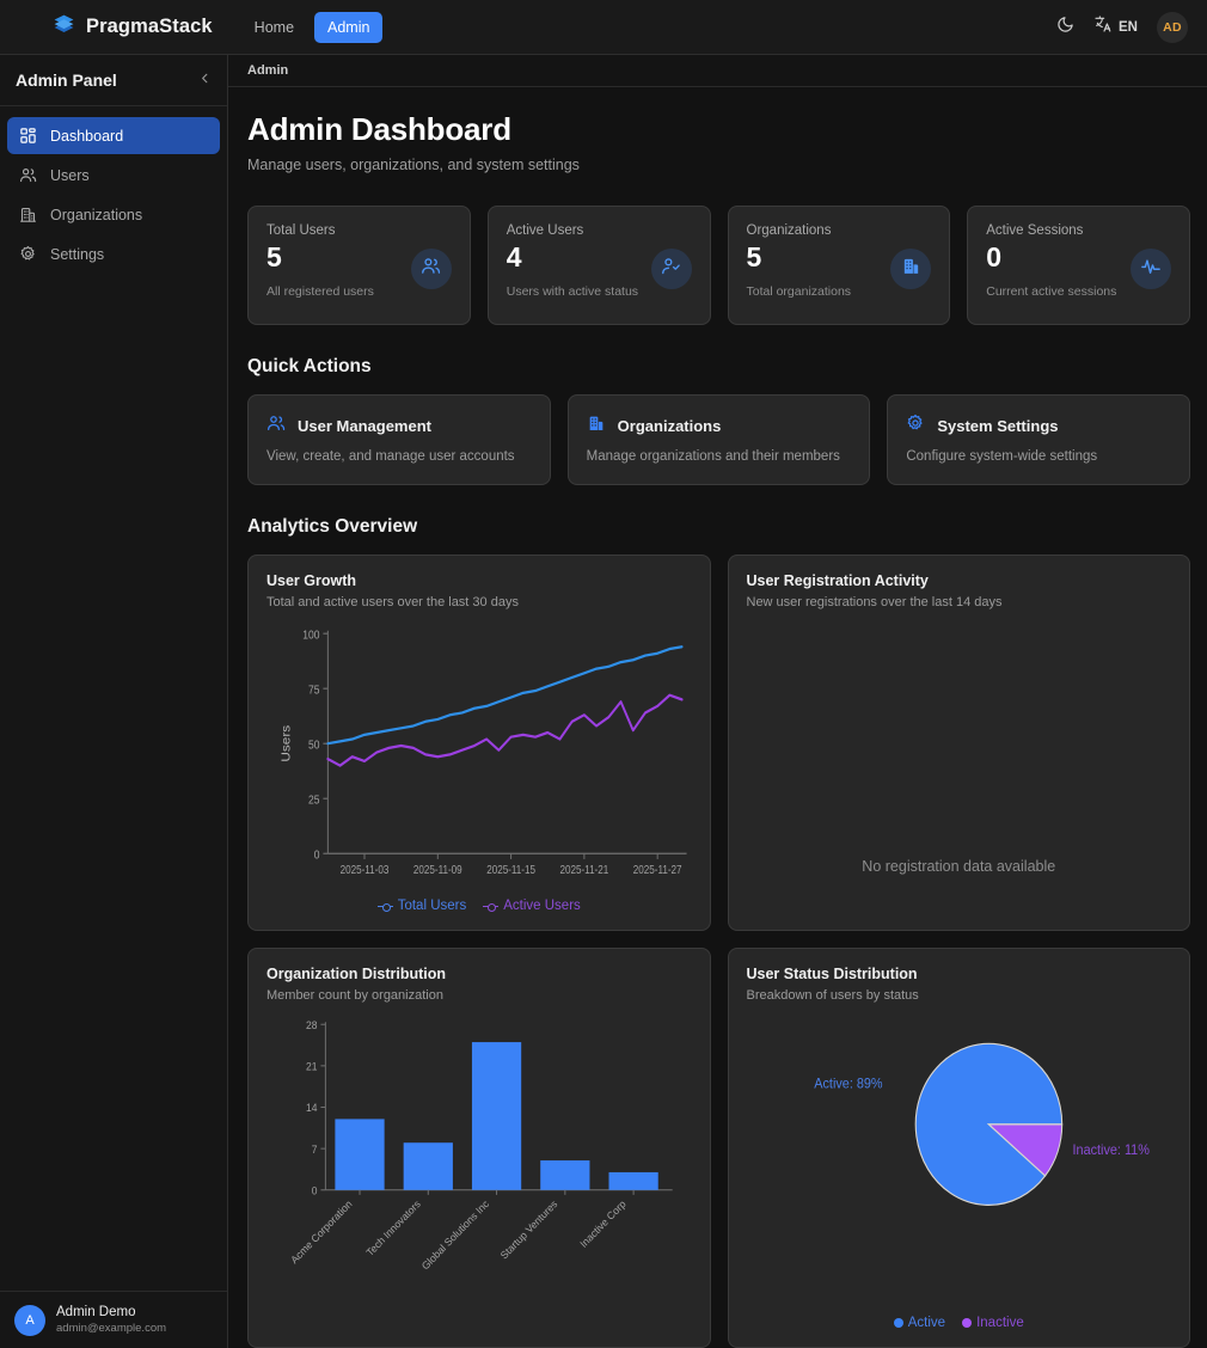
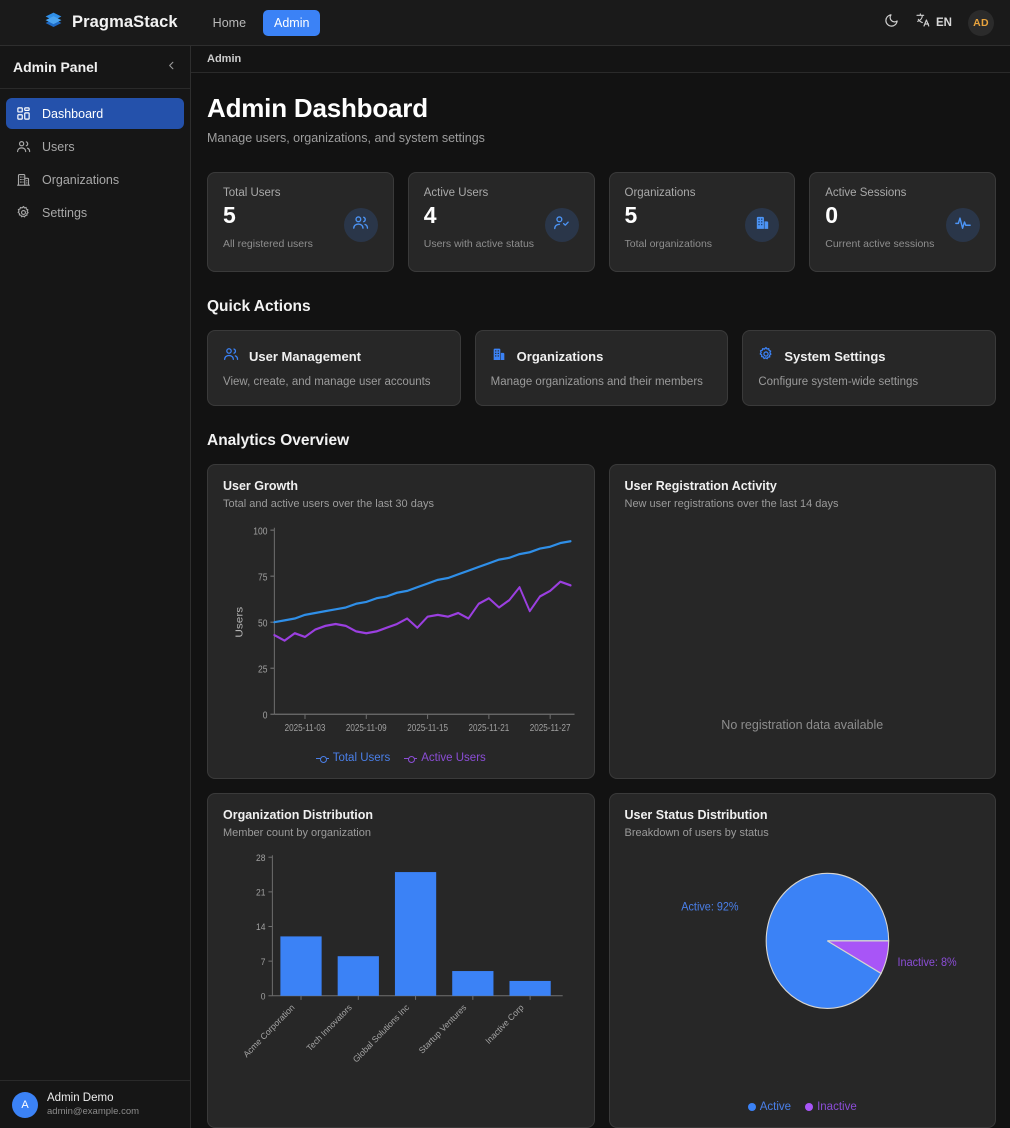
User Status Distribution/Active: 89% -> 92%
User Status Distribution/Inactive: 11% -> 8%
